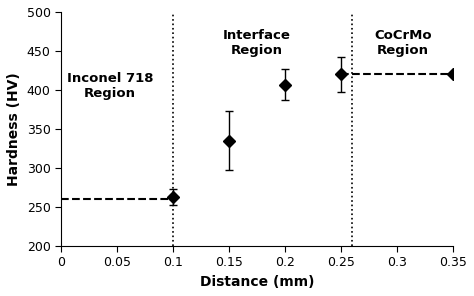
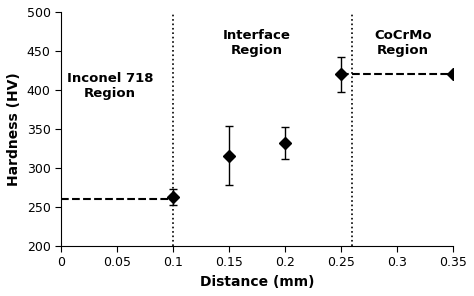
0.15: 335 -> 316
0.2: 407 -> 332
